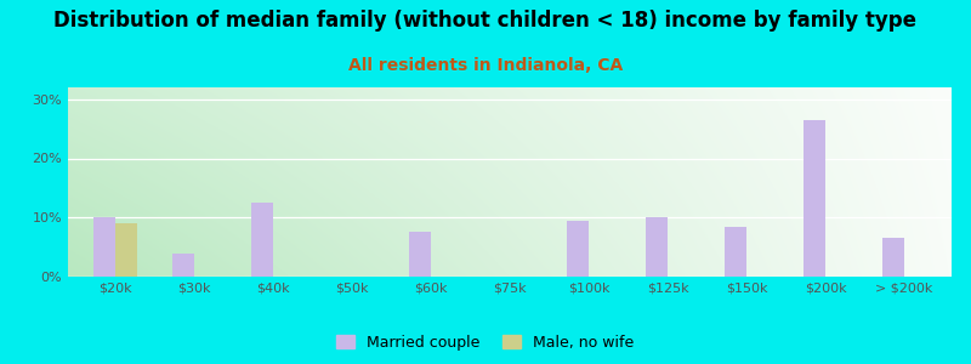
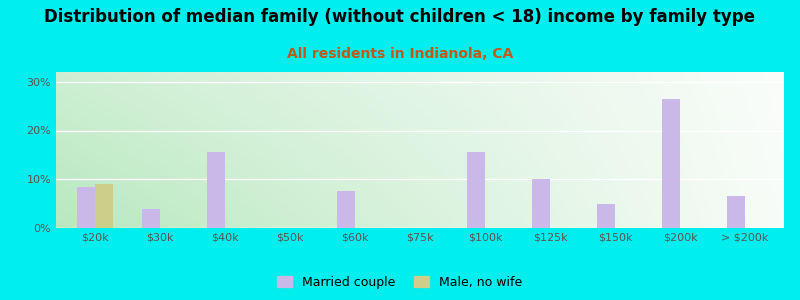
Married couple/$20k: 10.0% -> 8.5%
Married couple/$40k: 12.5% -> 15.5%
Married couple/$100k: 9.5% -> 15.5%
Married couple/$150k: 8.5% -> 5.0%
